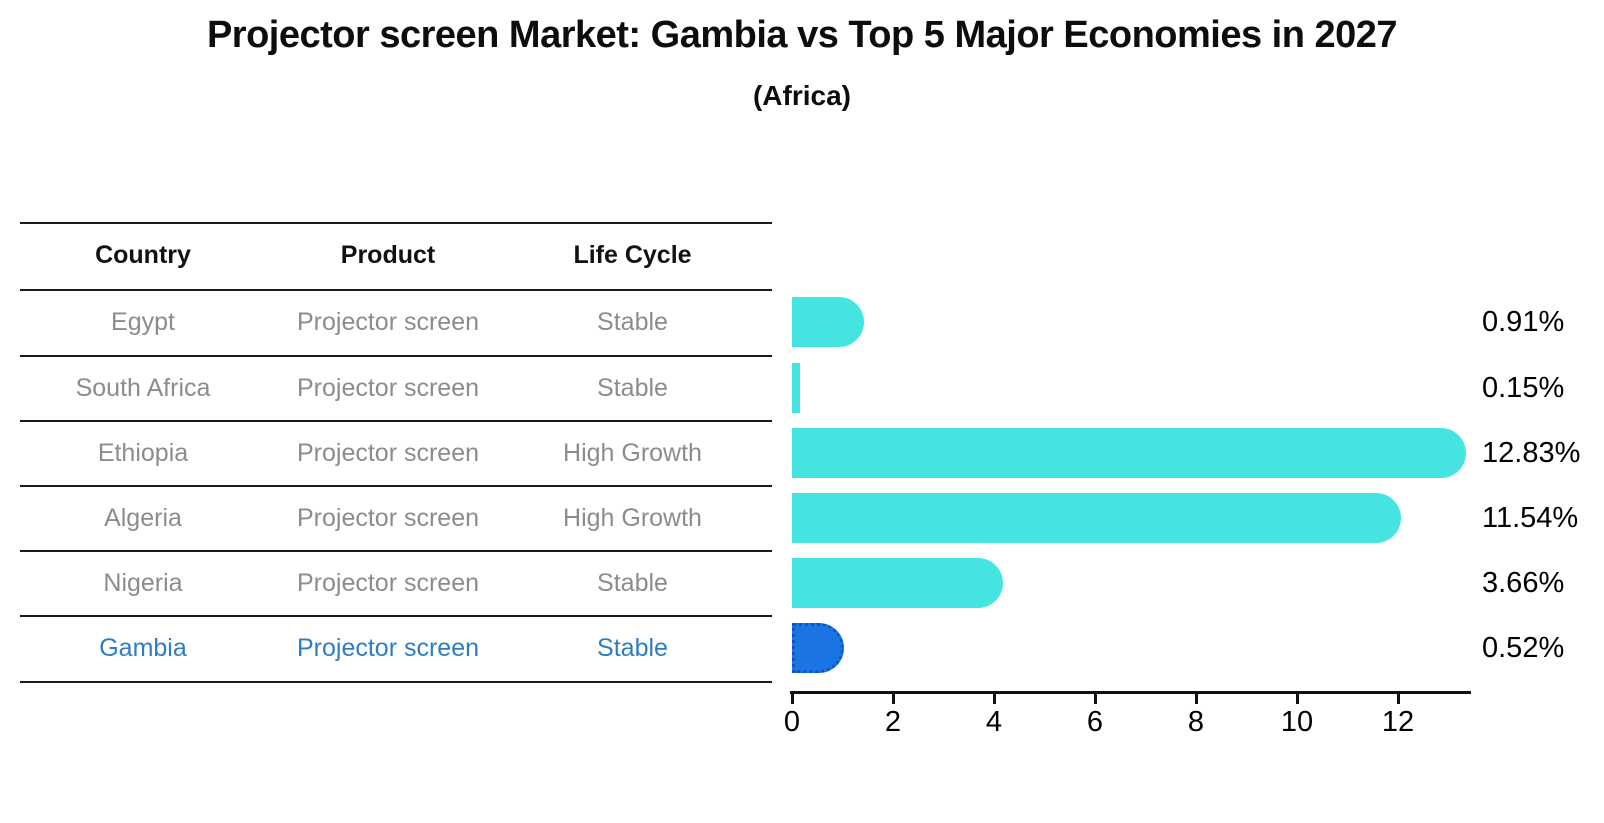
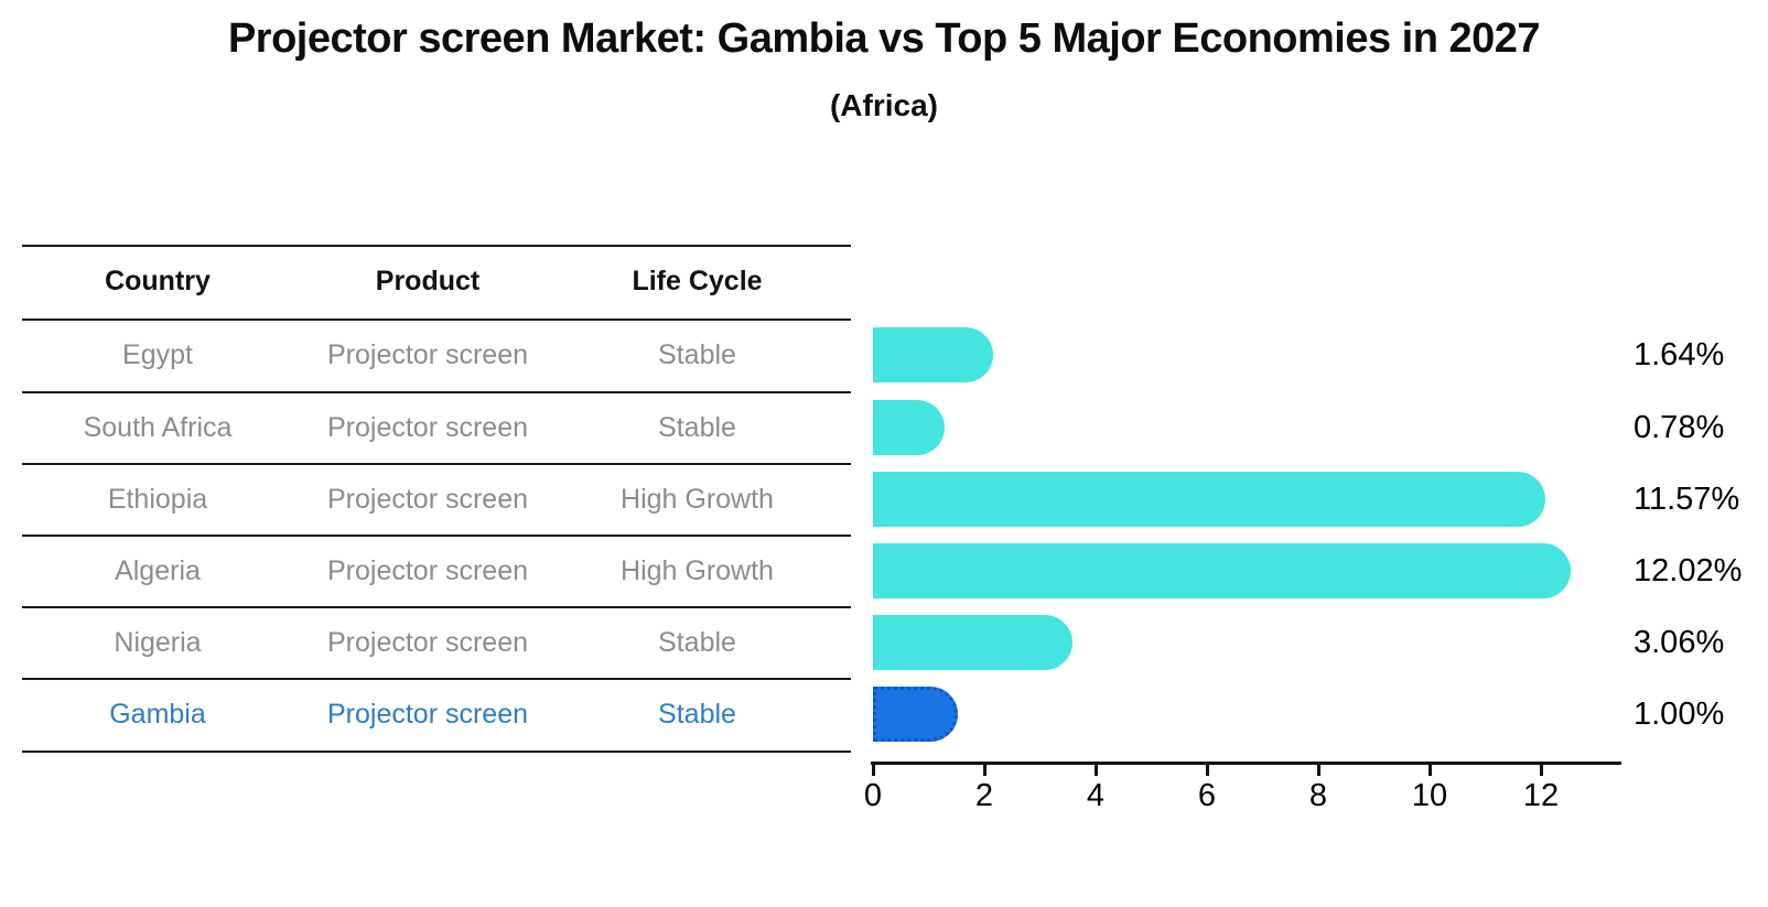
Egypt: 0.91% -> 1.64%
South Africa: 0.15% -> 0.78%
Ethiopia: 12.83% -> 11.57%
Algeria: 11.54% -> 12.02%
Nigeria: 3.66% -> 3.06%
Gambia: 0.52% -> 1.00%
